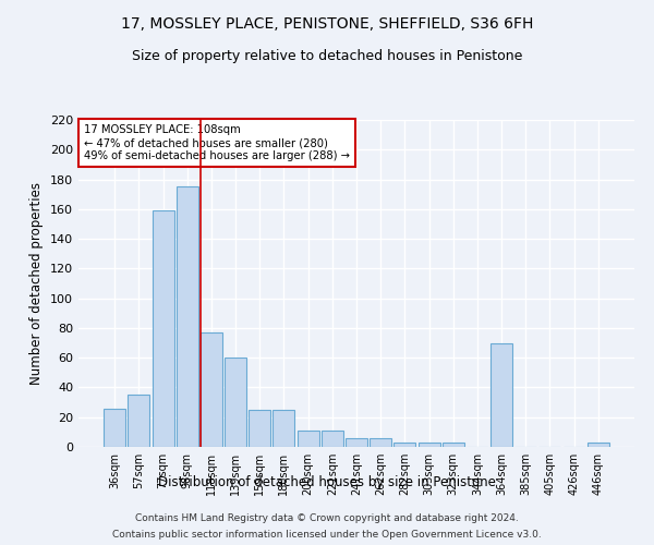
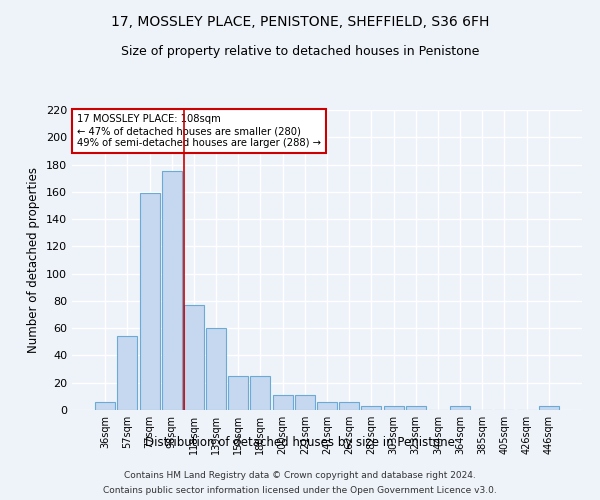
36sqm: 26 -> 6
57sqm: 35 -> 54
364sqm: 70 -> 3
